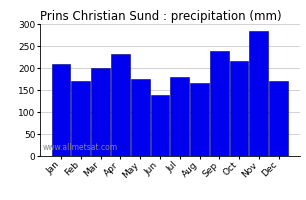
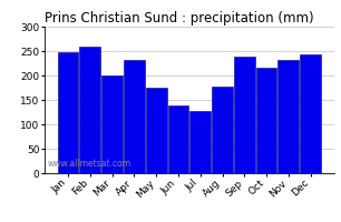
Jan: 210 -> 248
Feb: 170 -> 258
Jul: 180 -> 128
Aug: 165 -> 178
Nov: 285 -> 232
Dec: 170 -> 244
